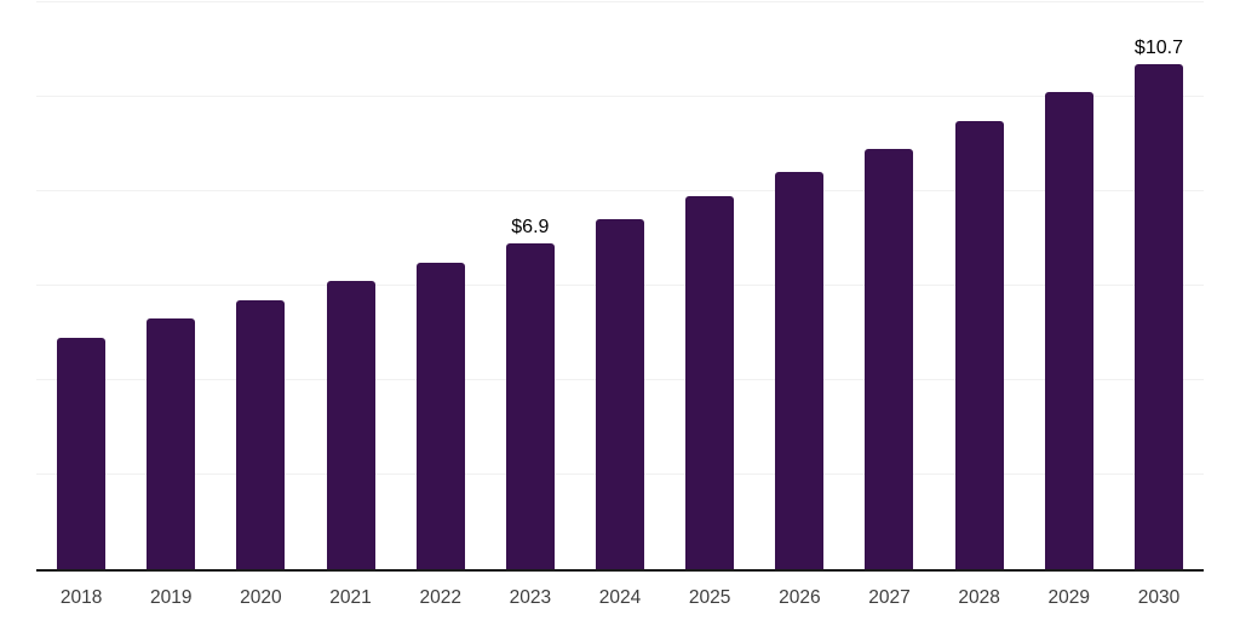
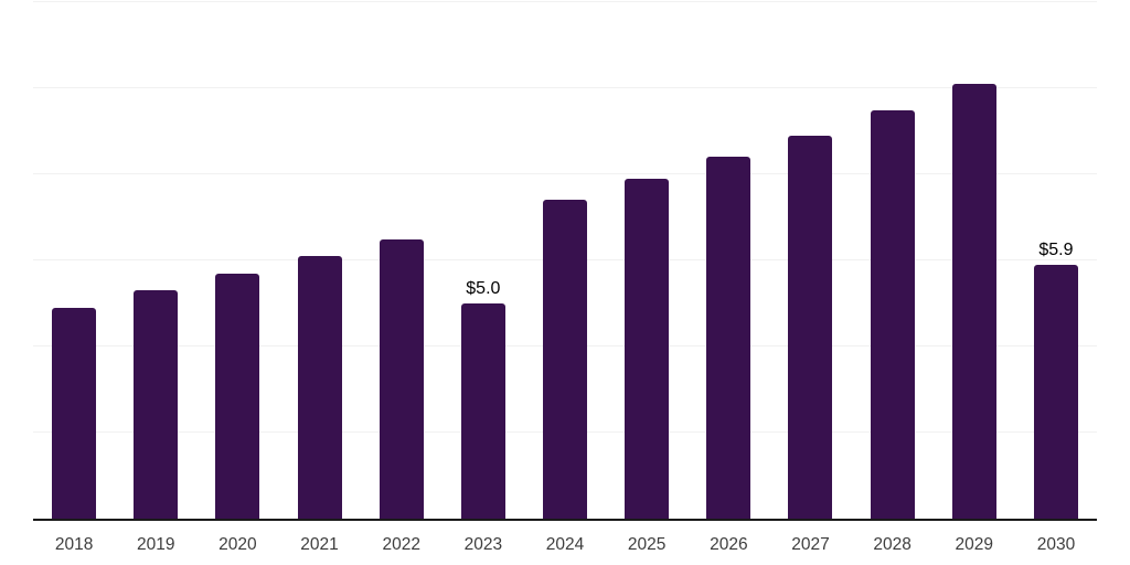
2023: $6.9 -> $5.0
2030: $10.7 -> $5.9
